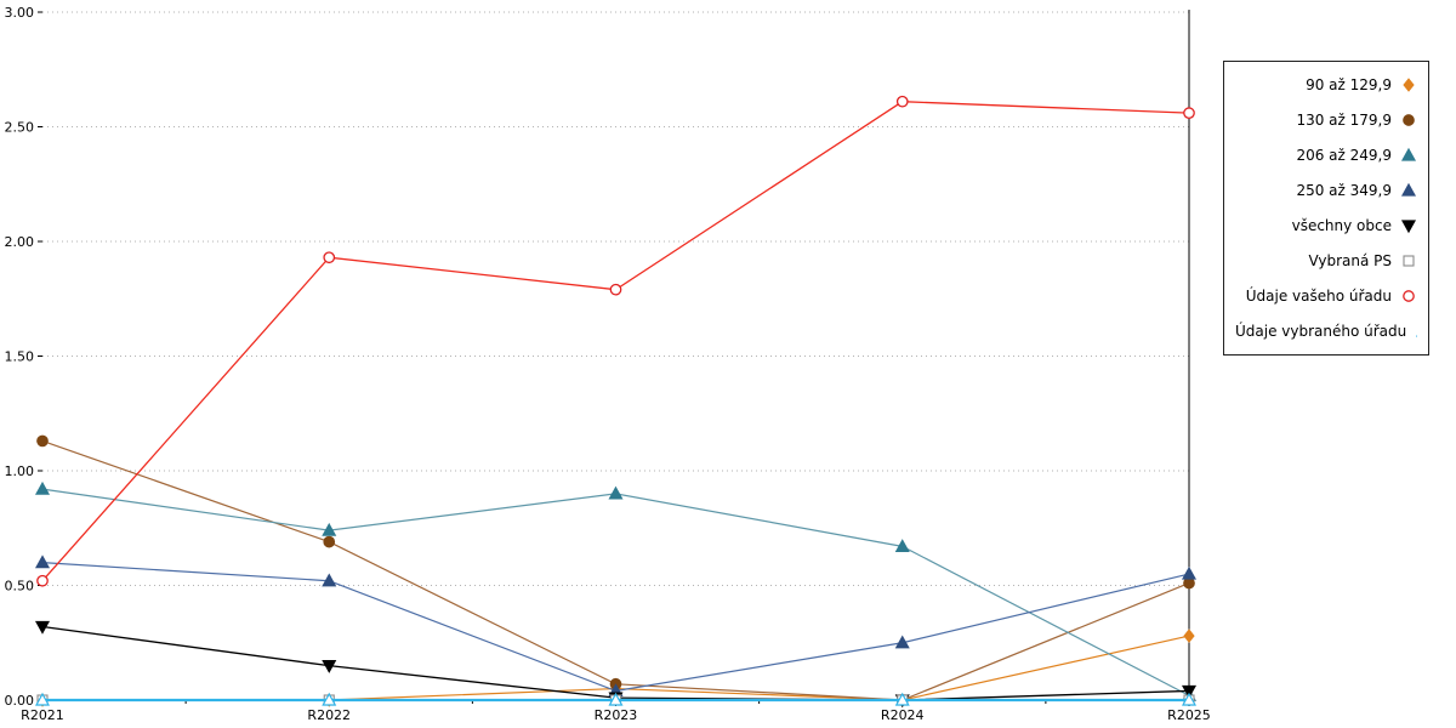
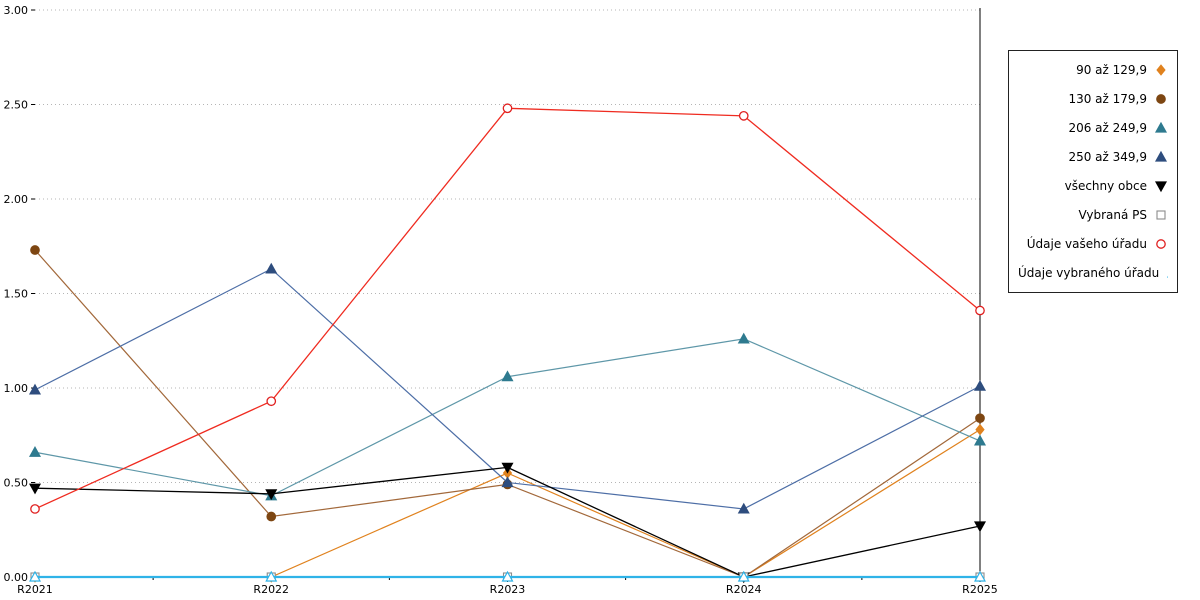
130 až 179,9/R2021: 1.13 -> 1.73
206 až 249,9/R2021: 0.92 -> 0.66
250 až 349,9/R2021: 0.60 -> 0.99
všechny obce/R2021: 0.32 -> 0.47
Údaje vašeho úřadu/R2021: 0.52 -> 0.36
130 až 179,9/R2022: 0.69 -> 0.32
206 až 249,9/R2022: 0.74 -> 0.43
250 až 349,9/R2022: 0.52 -> 1.63
všechny obce/R2022: 0.15 -> 0.44
Údaje vašeho úřadu/R2022: 1.93 -> 0.93
90 až 129,9/R2023: 0.05 -> 0.55
130 až 179,9/R2023: 0.07 -> 0.49
206 až 249,9/R2023: 0.90 -> 1.06
250 až 349,9/R2023: 0.04 -> 0.50
všechny obce/R2023: 0.01 -> 0.58
Údaje vašeho úřadu/R2023: 1.79 -> 2.48
206 až 249,9/R2024: 0.67 -> 1.26
250 až 349,9/R2024: 0.25 -> 0.36
Údaje vašeho úřadu/R2024: 2.61 -> 2.44
90 až 129,9/R2025: 0.28 -> 0.78
130 až 179,9/R2025: 0.51 -> 0.84
206 až 249,9/R2025: 0.02 -> 0.72
250 až 349,9/R2025: 0.55 -> 1.01
všechny obce/R2025: 0.04 -> 0.27
Údaje vašeho úřadu/R2025: 2.56 -> 1.41
